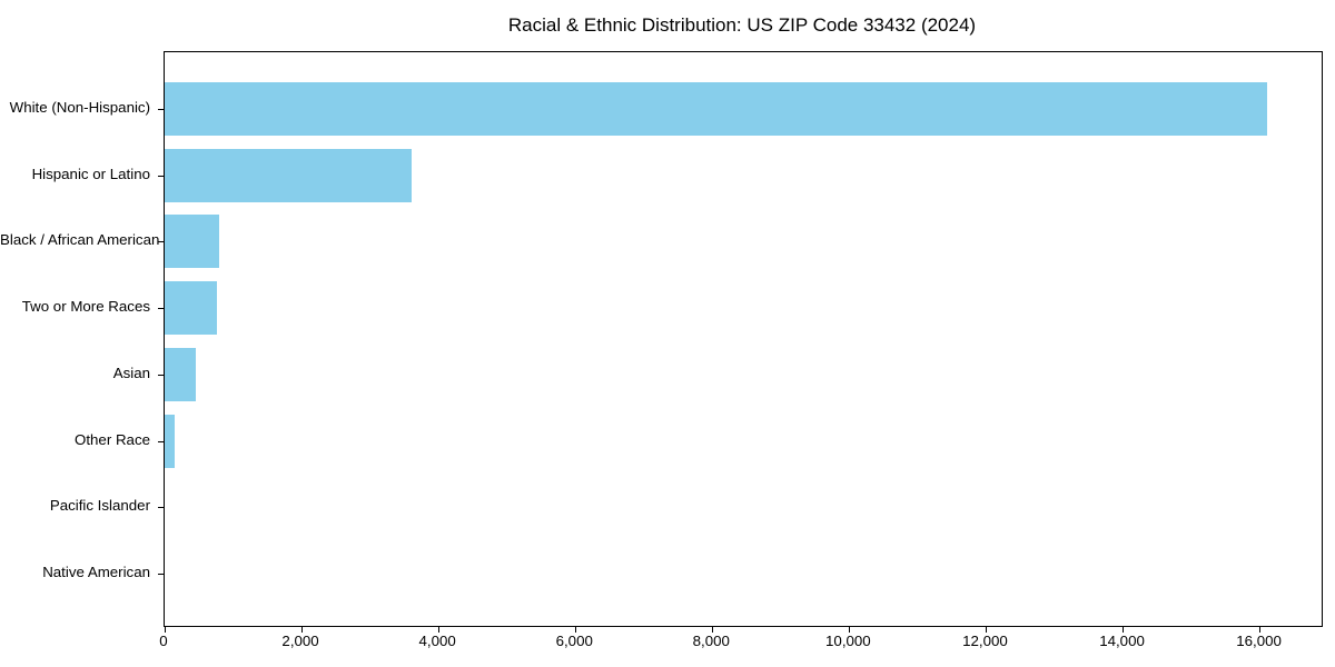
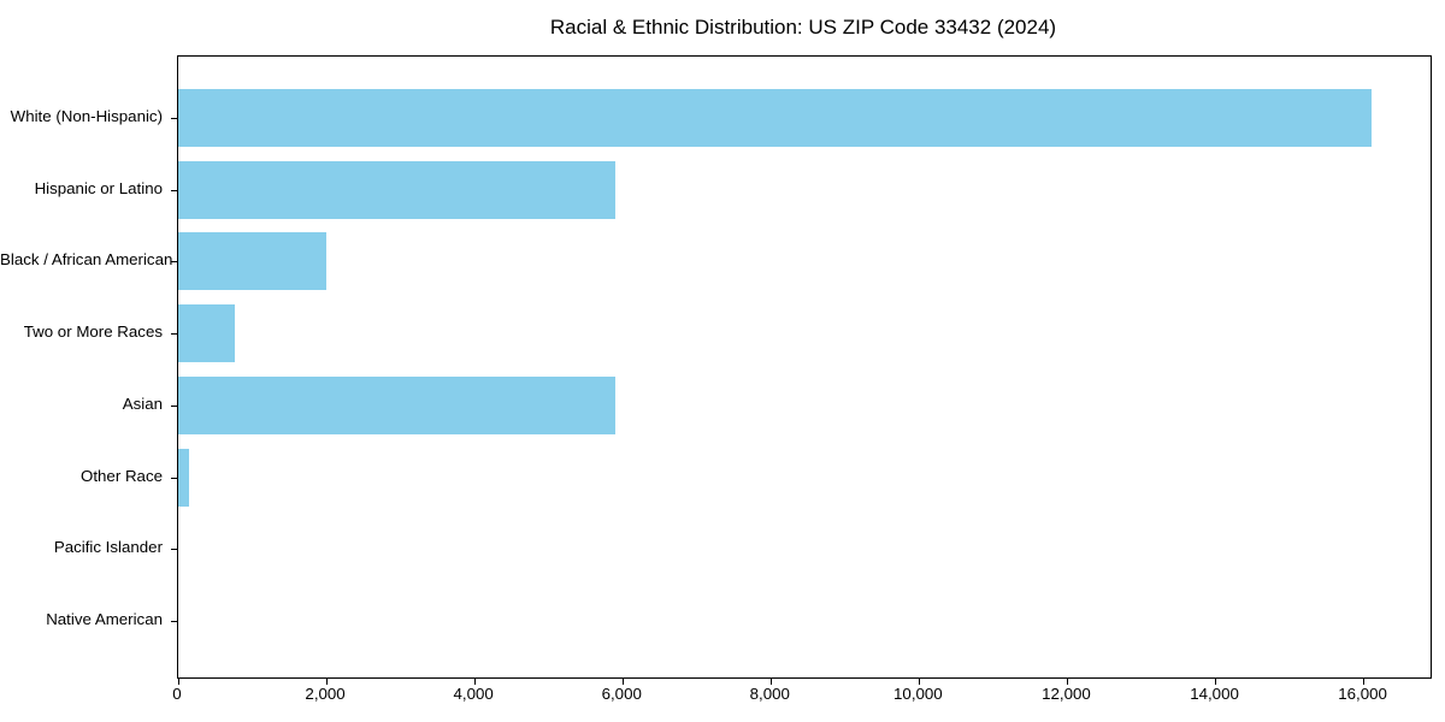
Hispanic or Latino: 3600 -> 5900
Black / African American: 800 -> 2000
Asian: 400 -> 5900
